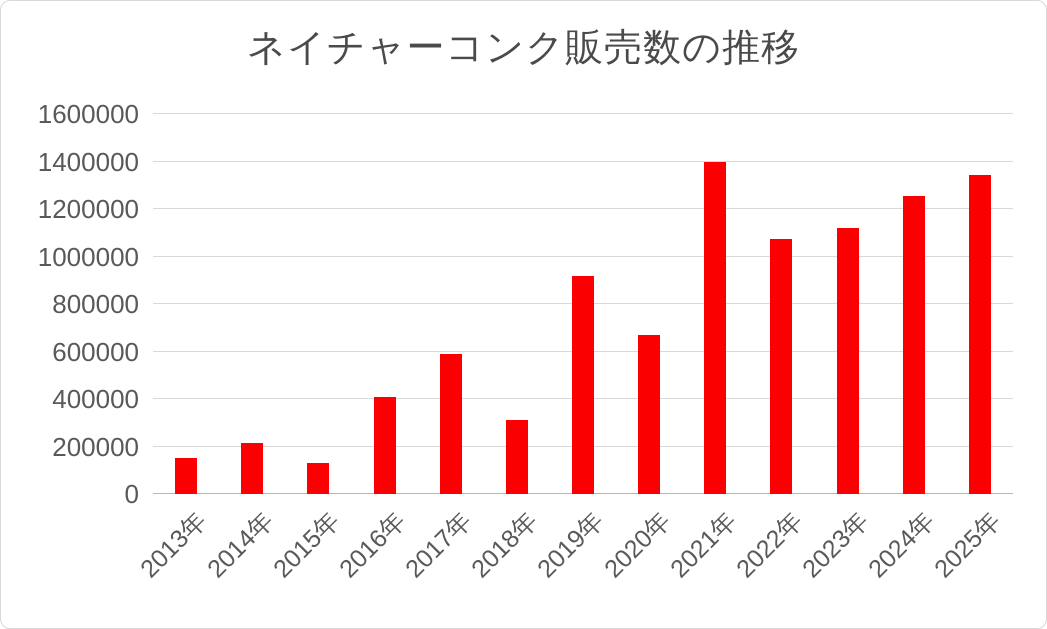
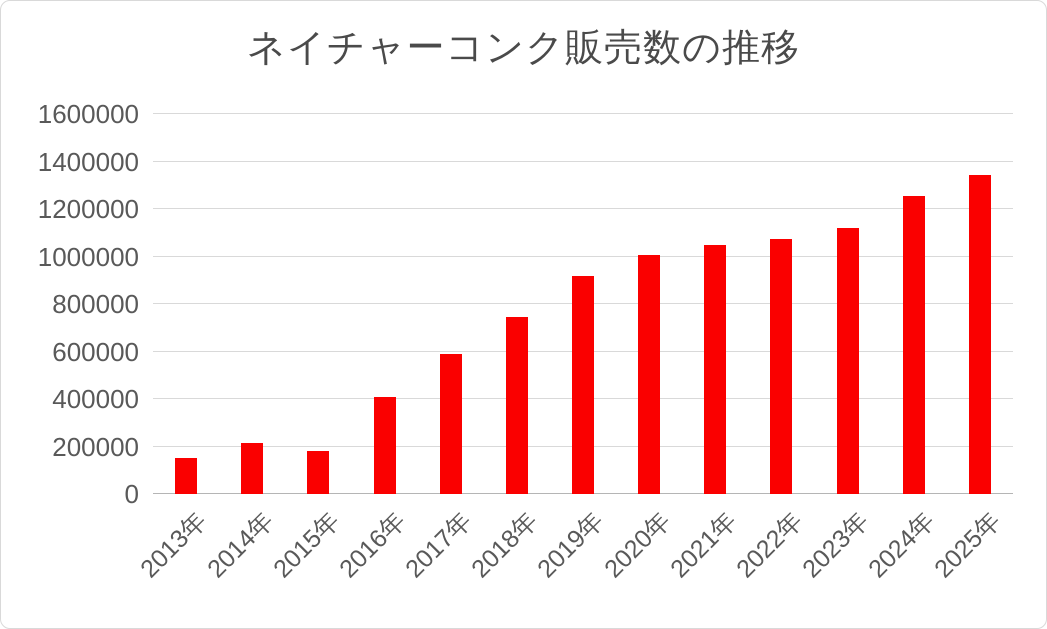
2015年: 130000 -> 180000
2018年: 310000 -> 740000
2020年: 670000 -> 1000000
2021年: 1400000 -> 1050000
